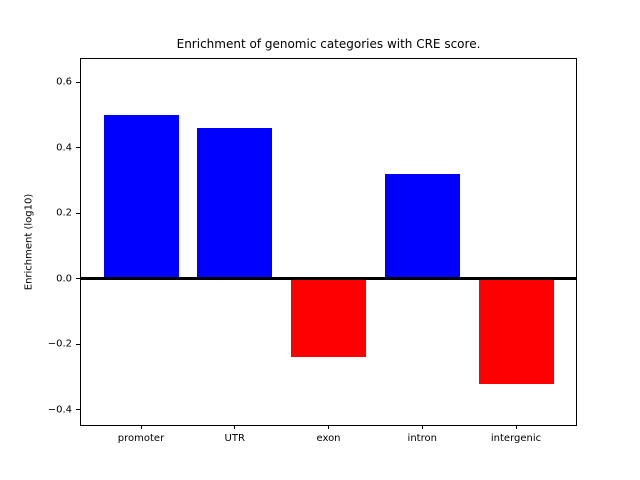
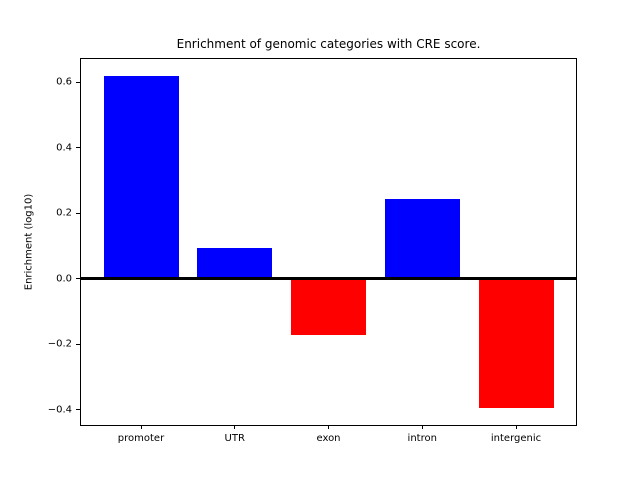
promoter: 0.50 -> 0.62
UTR: 0.46 -> 0.10
exon: -0.24 -> -0.17
intron: 0.32 -> 0.24
intergenic: -0.32 -> -0.40
